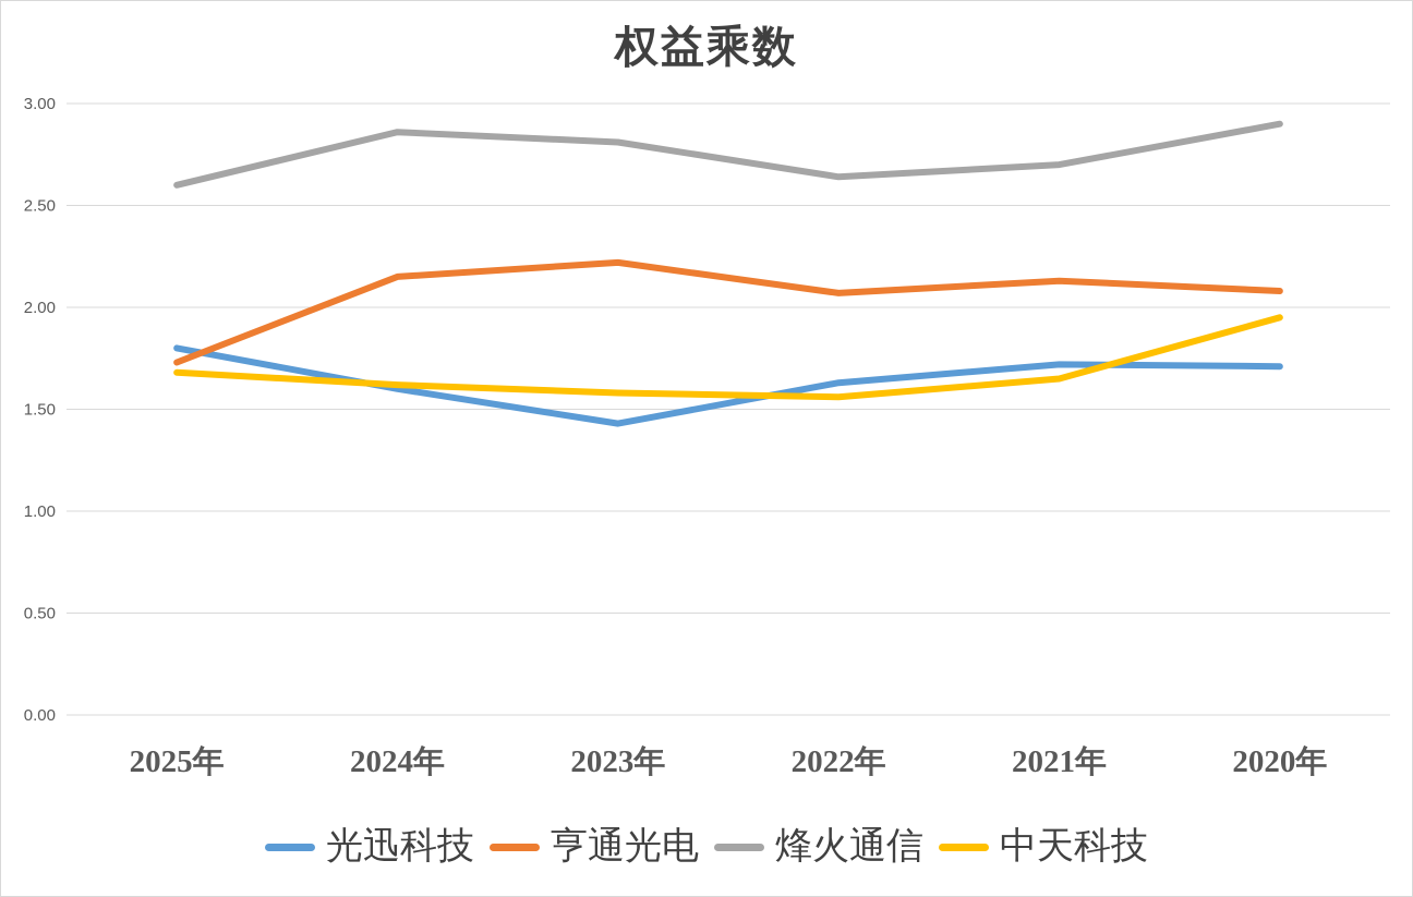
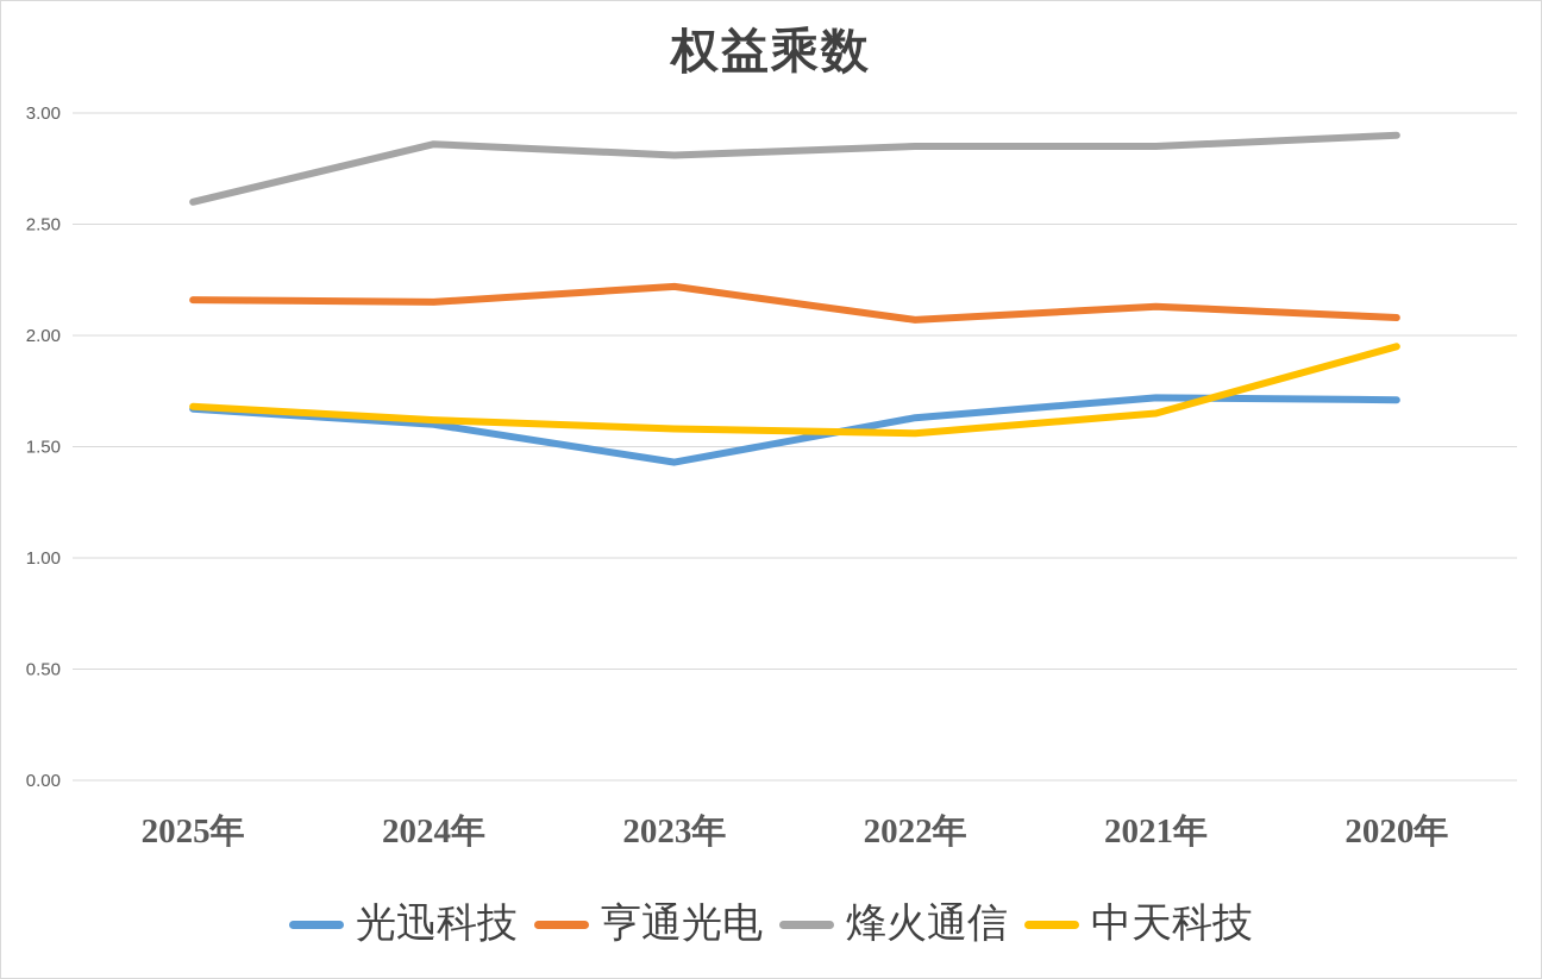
光迅科技/2025年: 1.80 -> 1.67
亨通光电/2025年: 1.73 -> 2.16
烽火通信/2022年: 2.64 -> 2.85
烽火通信/2021年: 2.70 -> 2.85
